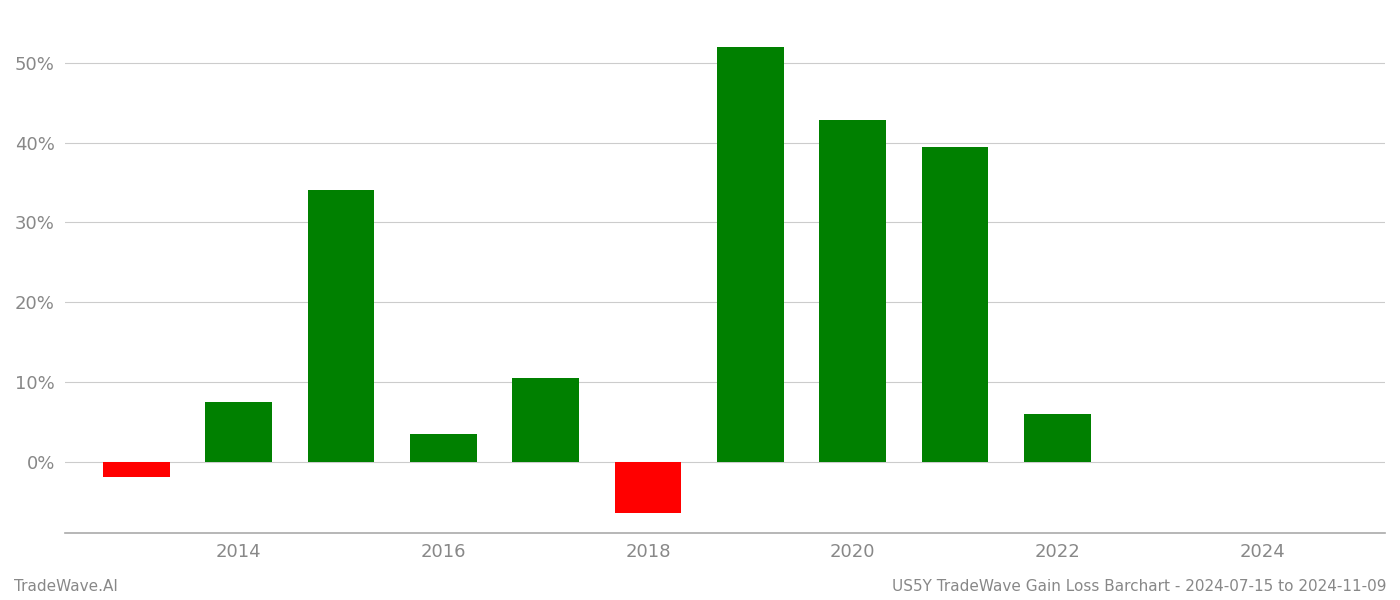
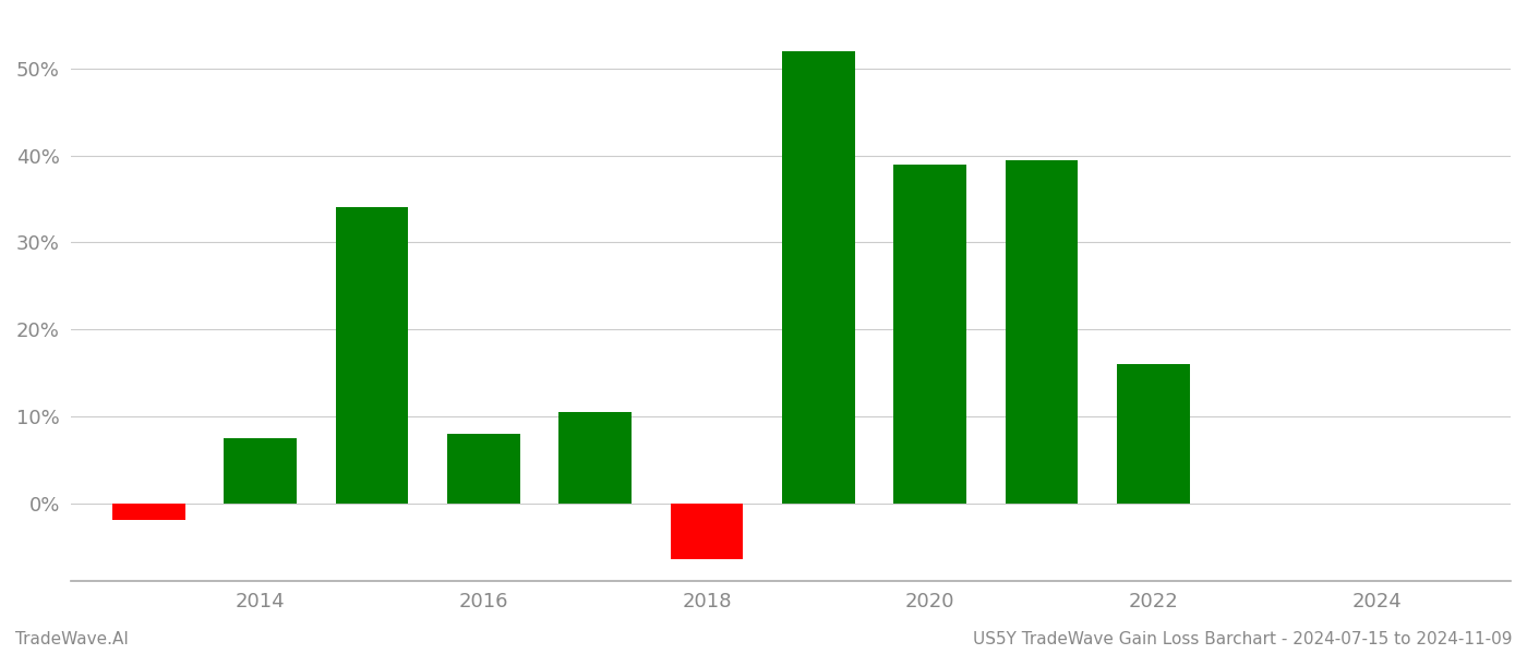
2016: 3.4% -> 8.0%
2020: 42.8% -> 39.0%
2022: 6.0% -> 16.0%
